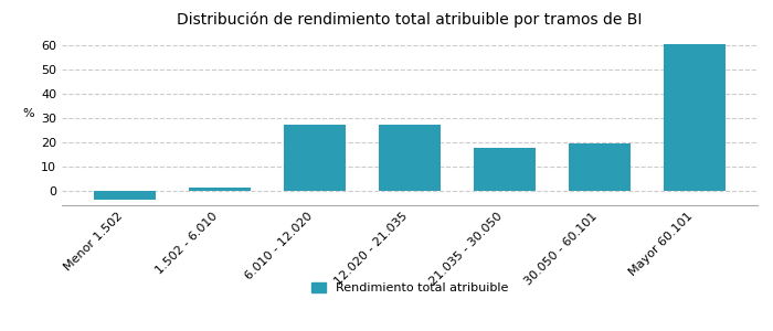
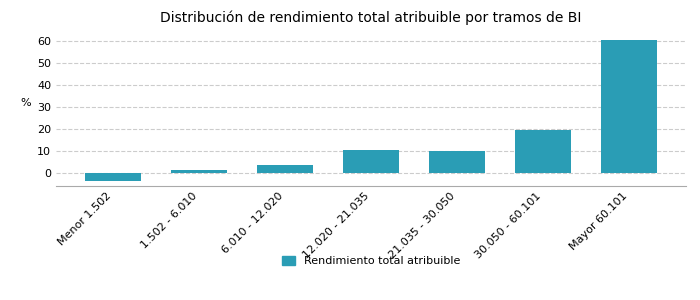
6.010 - 12.020: 27.0 -> 3.5
12.020 - 21.035: 27.0 -> 10.5
21.035 - 30.050: 17.5 -> 10.0
